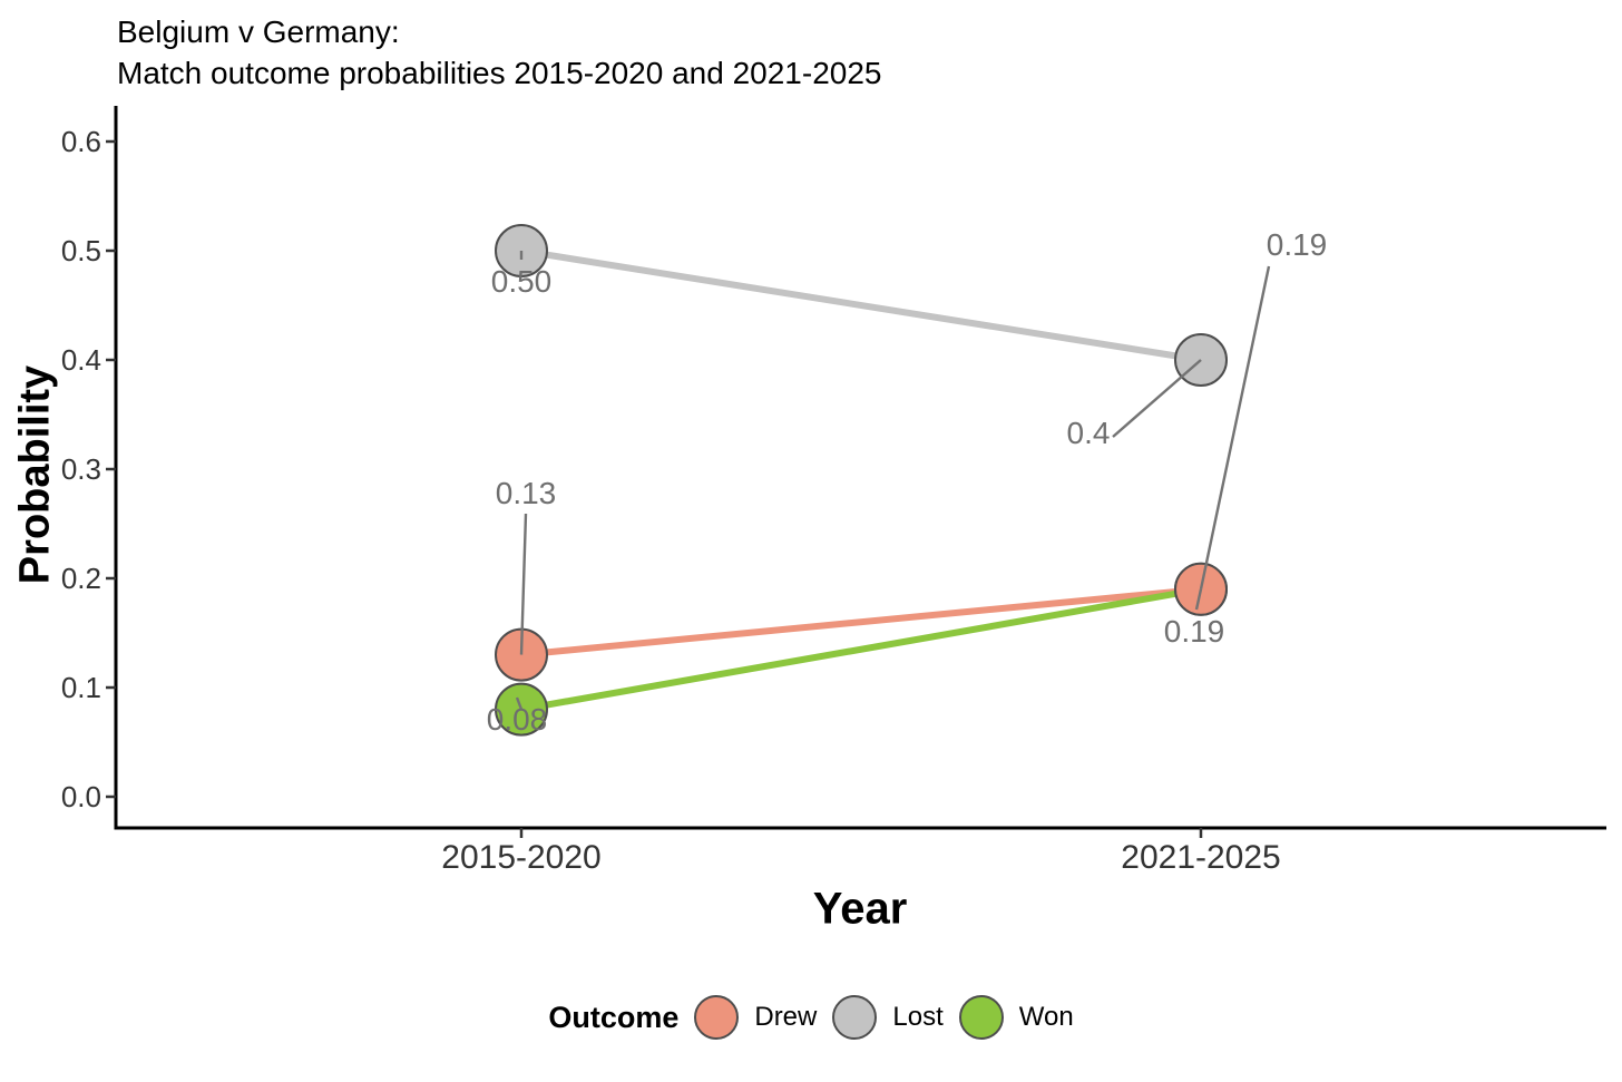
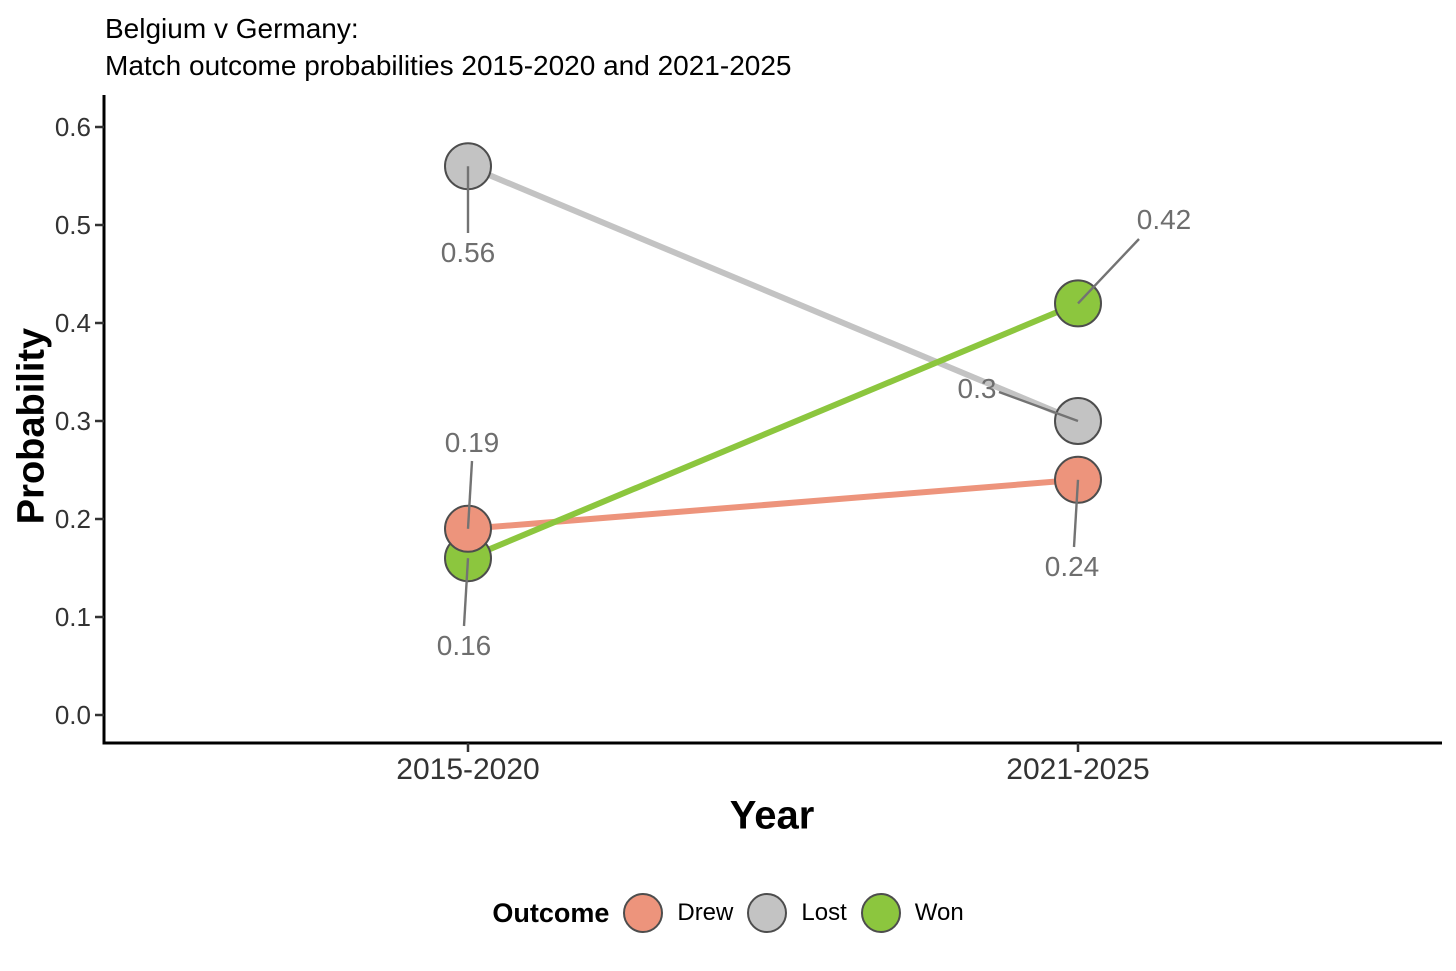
Drew/2015-2020: 0.13 -> 0.19
Lost/2015-2020: 0.50 -> 0.56
Won/2015-2020: 0.08 -> 0.16
Drew/2021-2025: 0.19 -> 0.24
Lost/2021-2025: 0.4 -> 0.3
Won/2021-2025: 0.19 -> 0.42
